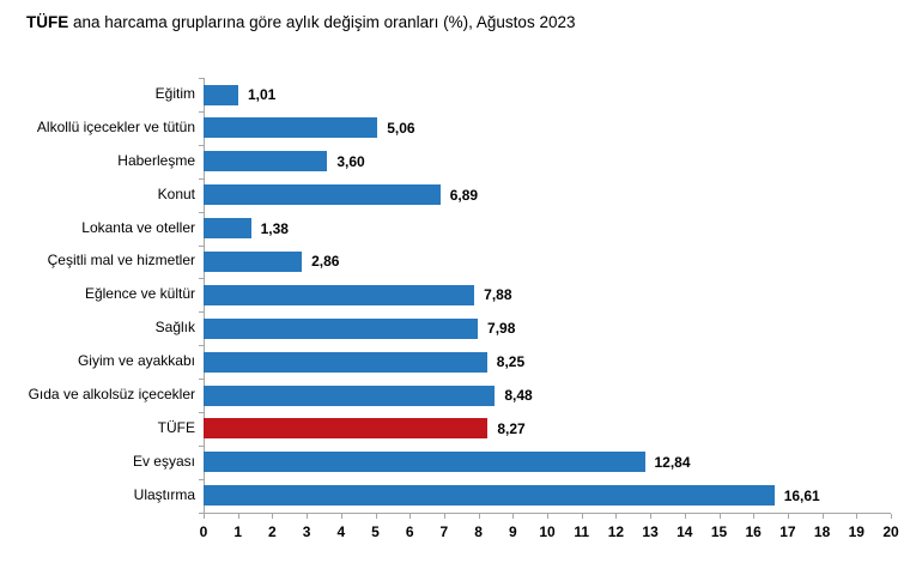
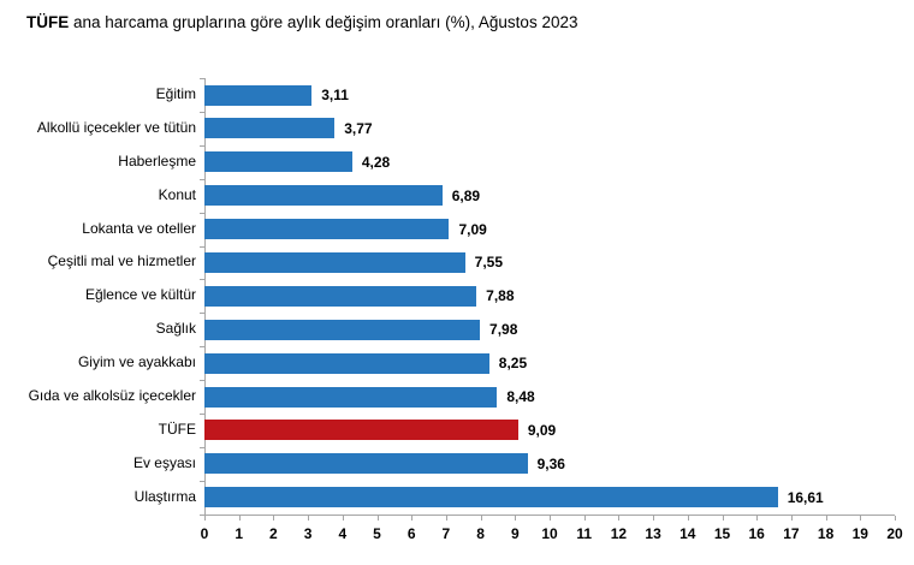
Eğitim: 1,01 -> 3,11
Alkollü içecekler ve tütün: 5,06 -> 3,77
Haberleşme: 3,60 -> 4,28
Lokanta ve oteller: 1,38 -> 7,09
Çeşitli mal ve hizmetler: 2,86 -> 7,55
TÜFE: 8,27 -> 9,09
Ev eşyası: 12,84 -> 9,36
